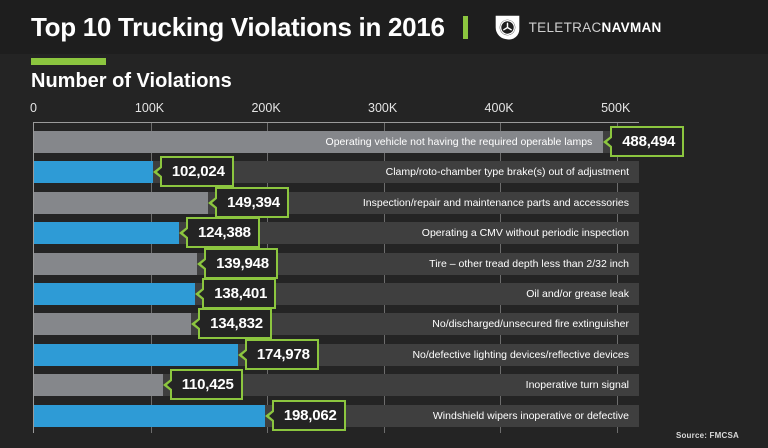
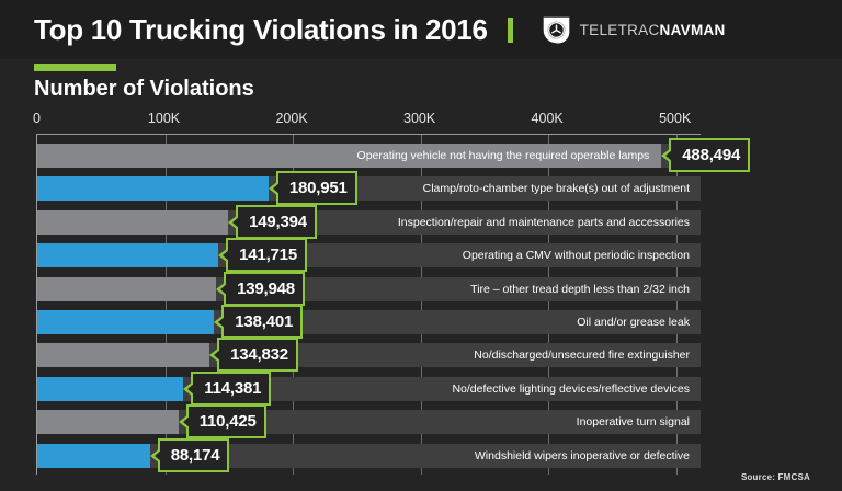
Clamp/roto-chamber type brake(s) out of adjustment: 102,024 -> 180,951
Operating a CMV without periodic inspection: 124,388 -> 141,715
No/defective lighting devices/reflective devices: 174,978 -> 114,381
Windshield wipers inoperative or defective: 198,062 -> 88,174
